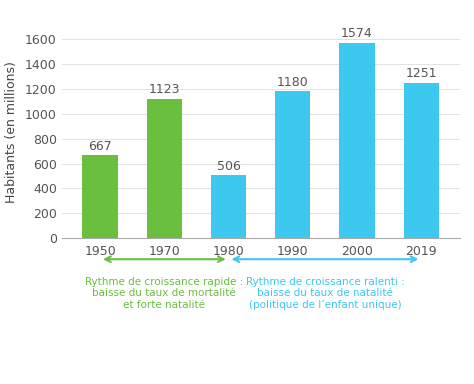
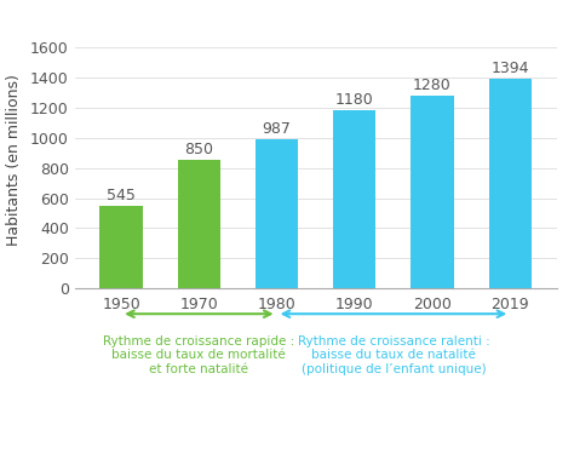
1950: 667 -> 545
1970: 1123 -> 850
1980: 506 -> 987
2000: 1574 -> 1280
2019: 1251 -> 1394
